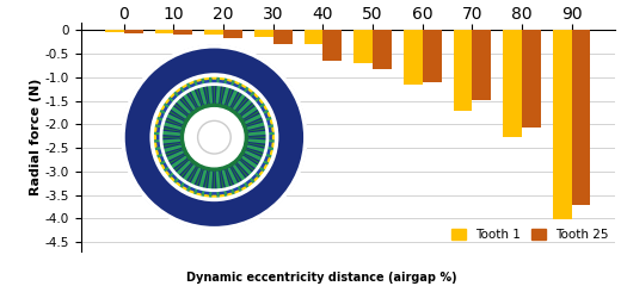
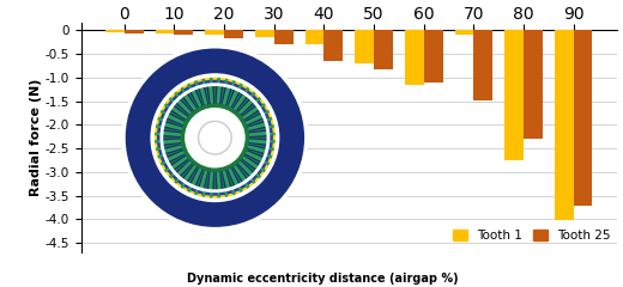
Tooth 1/70: -1.72 -> -0.10
Tooth 1/80: -2.28 -> -2.75
Tooth 25/80: -2.08 -> -2.30
